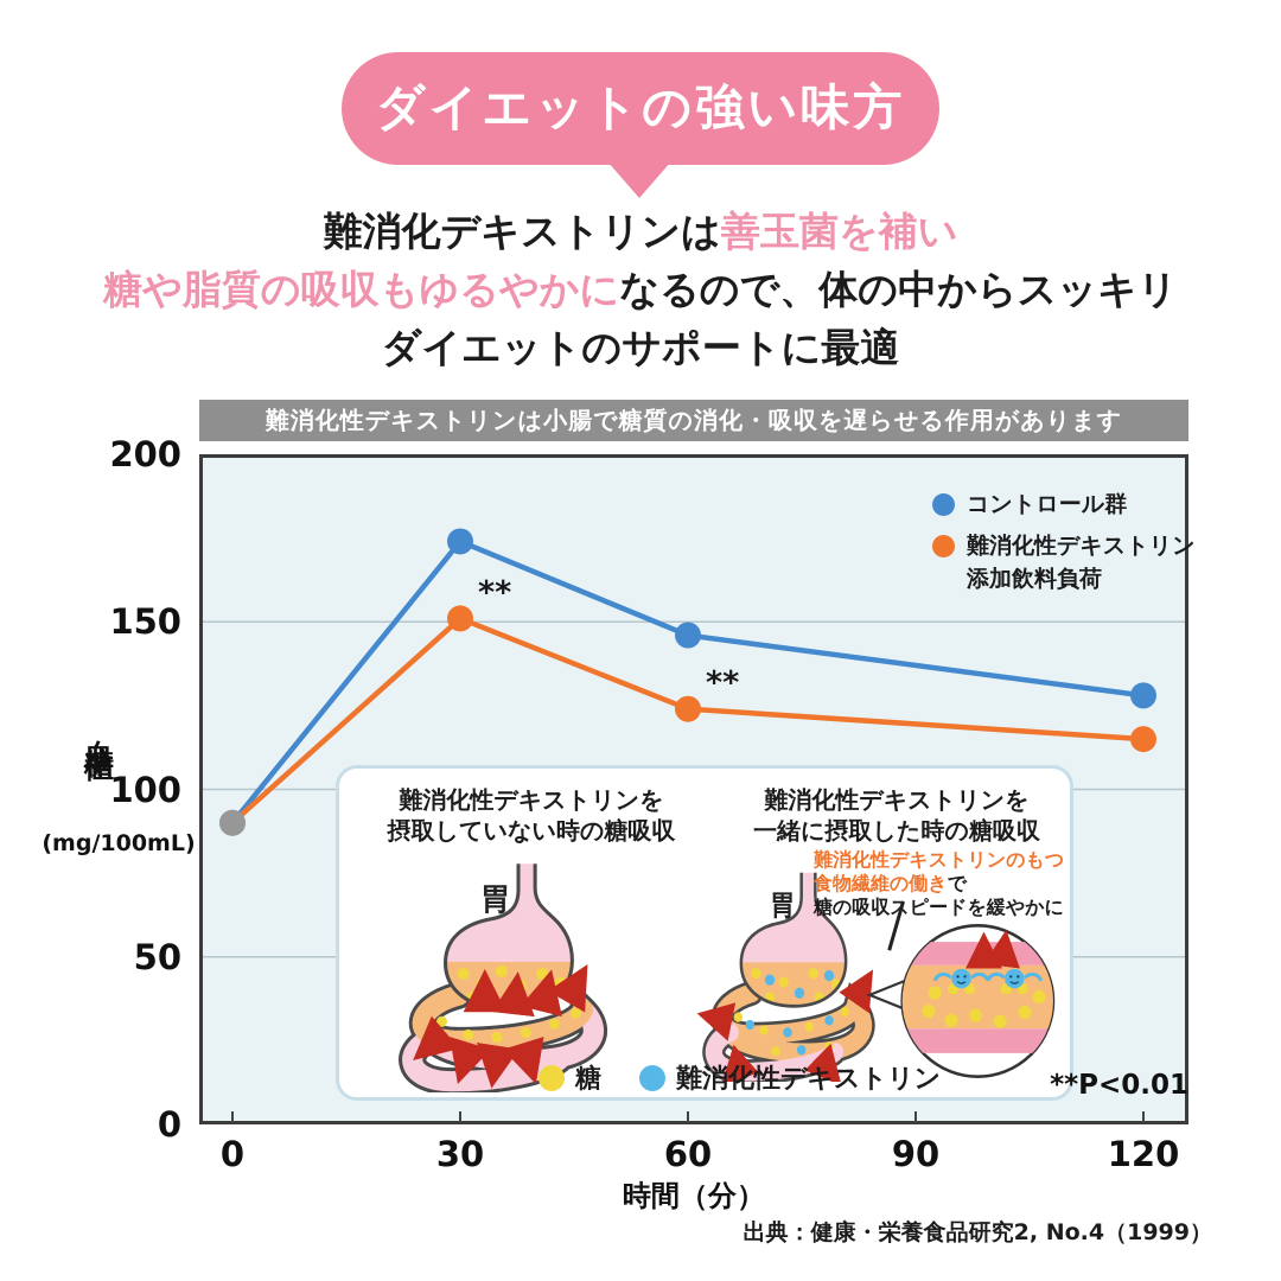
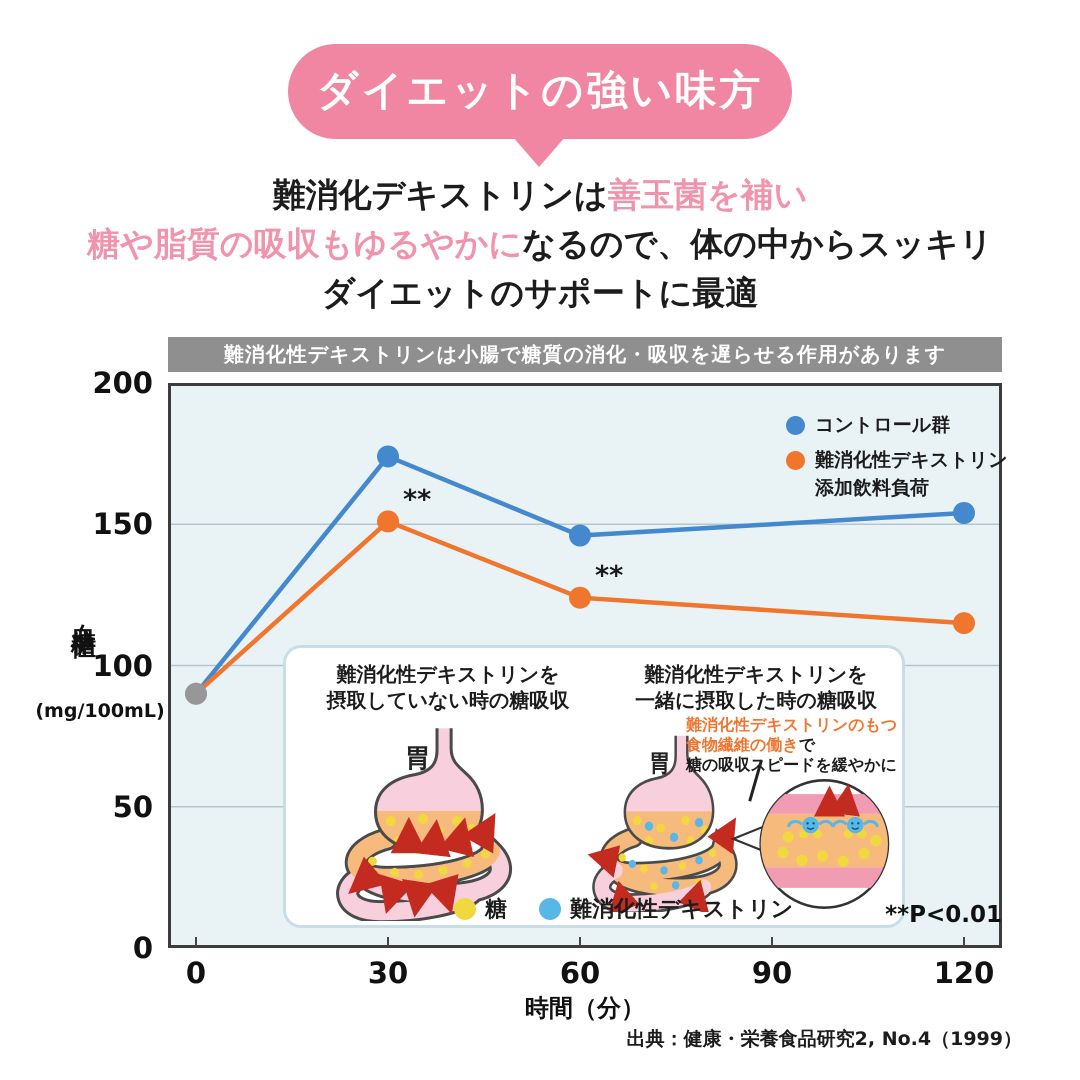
コントロール群/120: 128 -> 154
